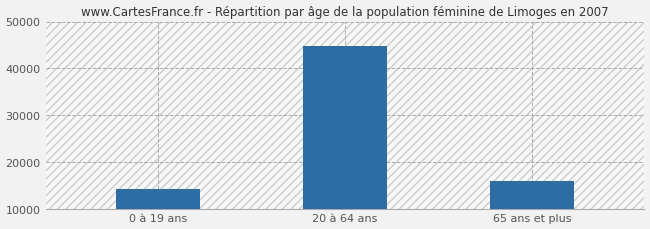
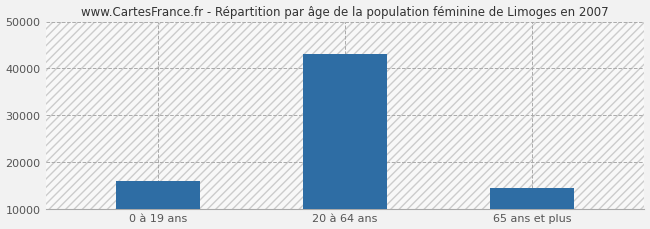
0 à 19 ans: 14200 -> 16000
20 à 64 ans: 44700 -> 43000
65 ans et plus: 16000 -> 14500
